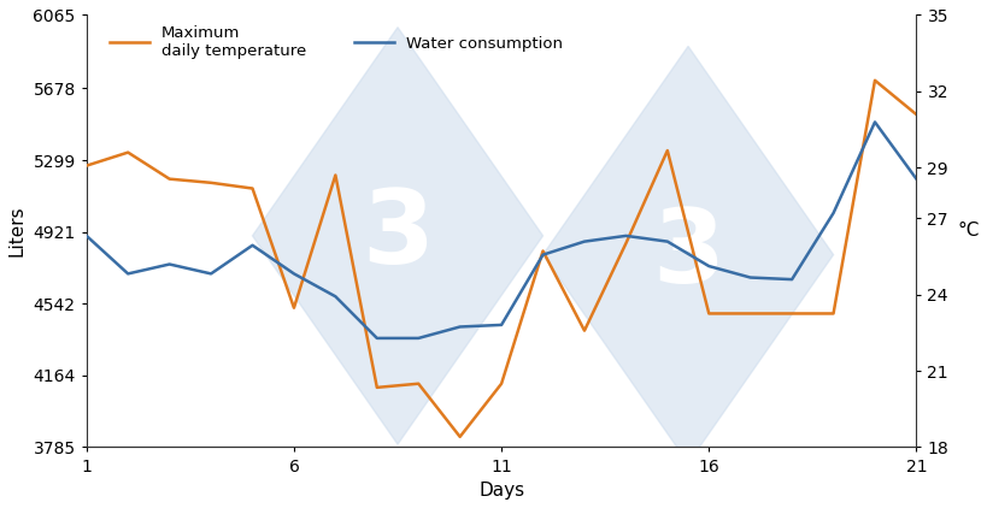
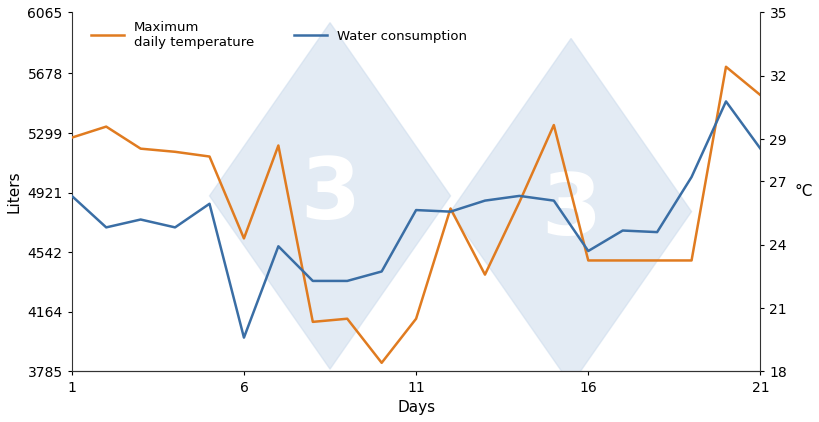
Water consumption/6: 4700 -> 4000
Maximum daily temperature/6: 4520 -> 4630
Water consumption/11: 4430 -> 4810
Water consumption/16: 4740 -> 4550
